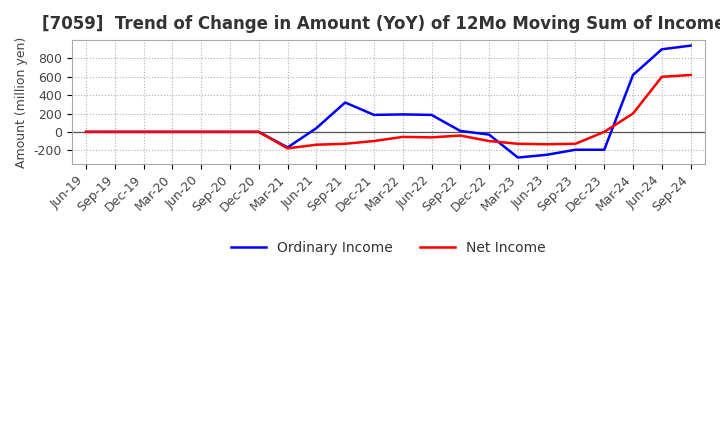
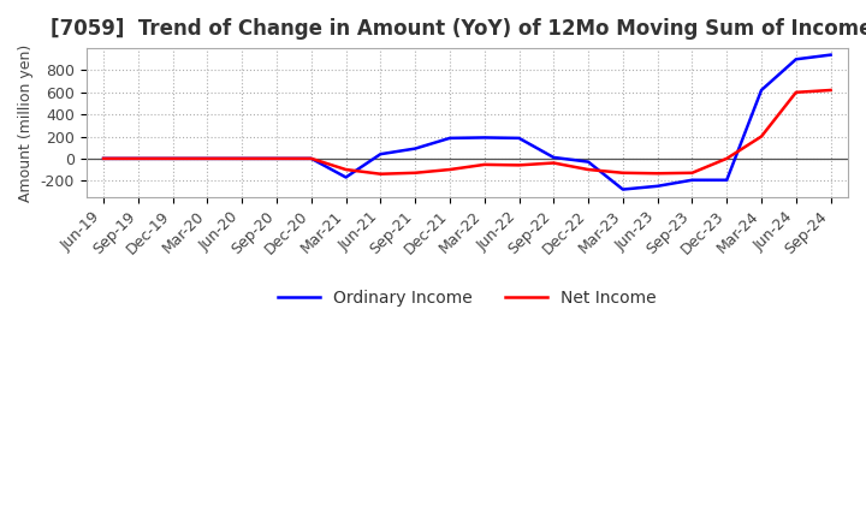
Net Income/Mar-21: -180 -> -100
Ordinary Income/Sep-21: 320 -> 90
